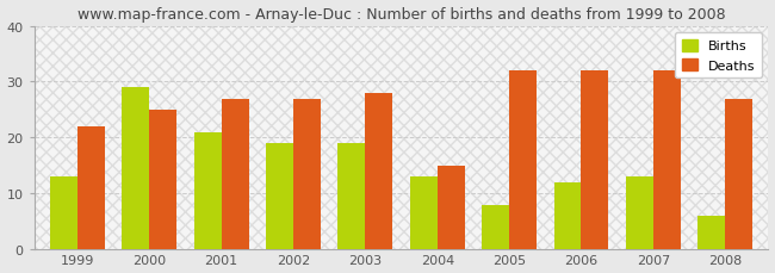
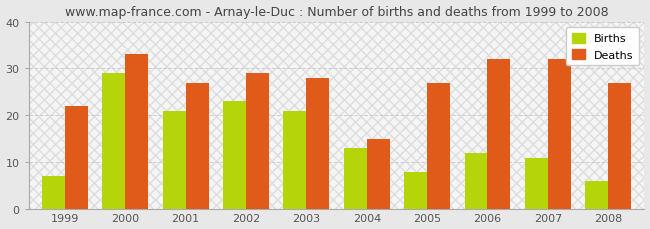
Births/1999: 13 -> 7
Deaths/2000: 25 -> 33
Births/2002: 19 -> 23
Deaths/2002: 27 -> 29
Births/2003: 19 -> 21
Deaths/2005: 32 -> 27
Births/2007: 13 -> 11
